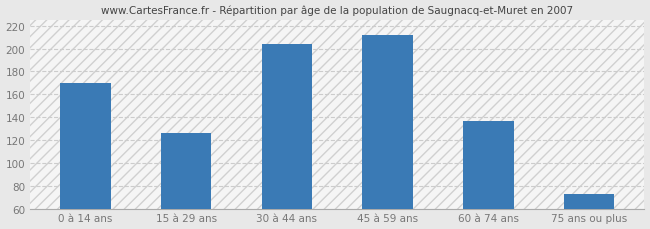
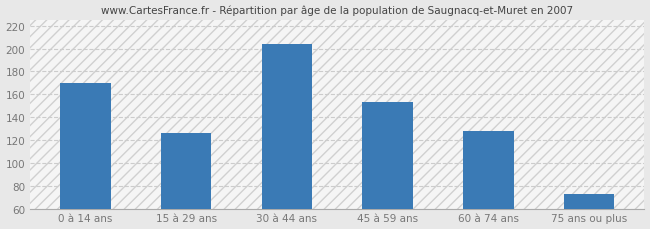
45 à 59 ans: 212 -> 153
60 à 74 ans: 137 -> 128
